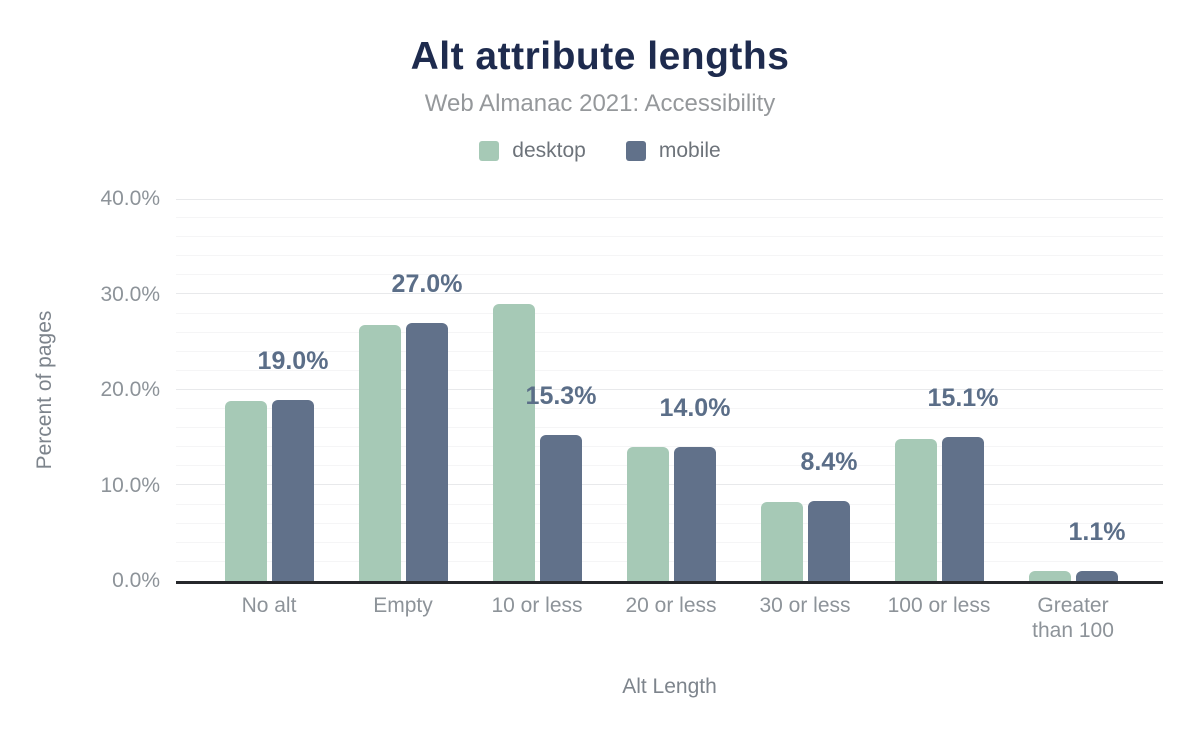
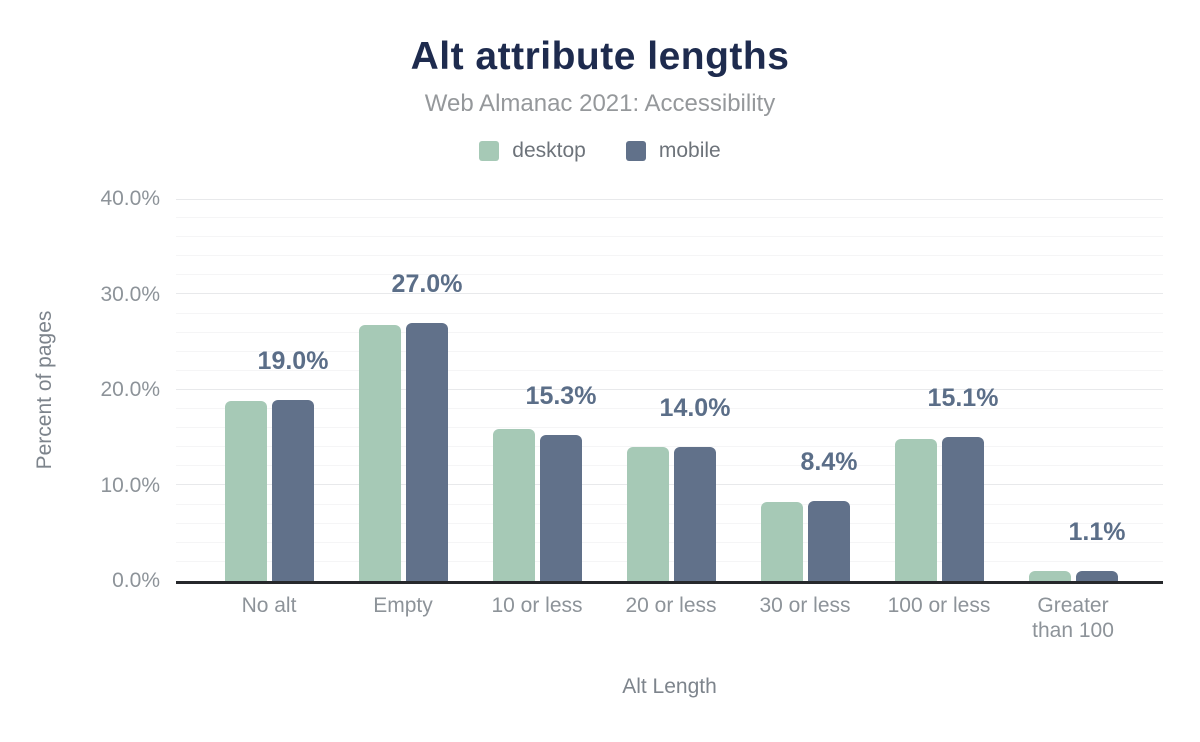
desktop/10 or less: 29% -> 16%
